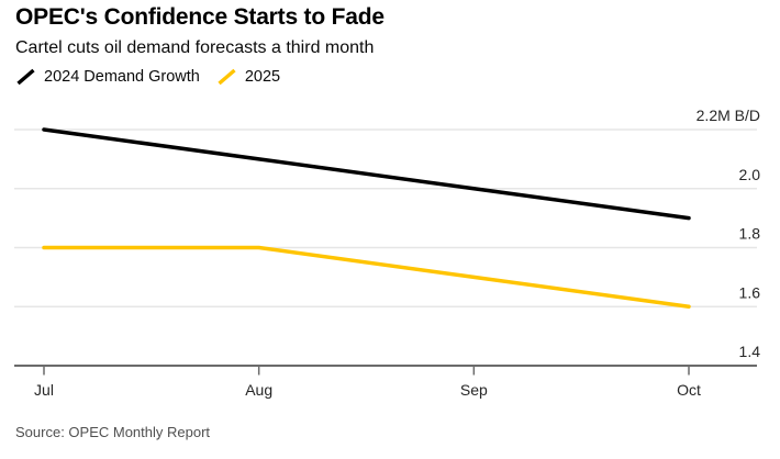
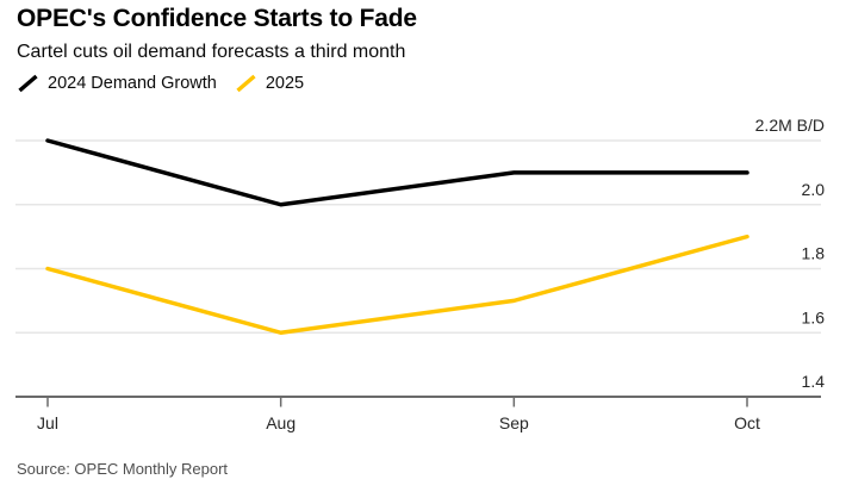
2024 Demand Growth/Aug: 2.1 -> 2.0
2025/Aug: 1.8 -> 1.6
2024 Demand Growth/Sep: 2.0 -> 2.1
2024 Demand Growth/Oct: 1.9 -> 2.1
2025/Oct: 1.6 -> 1.9
